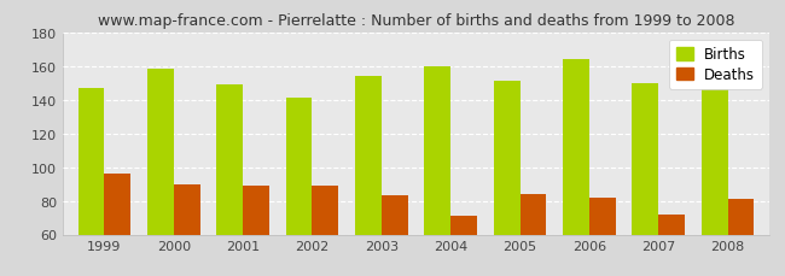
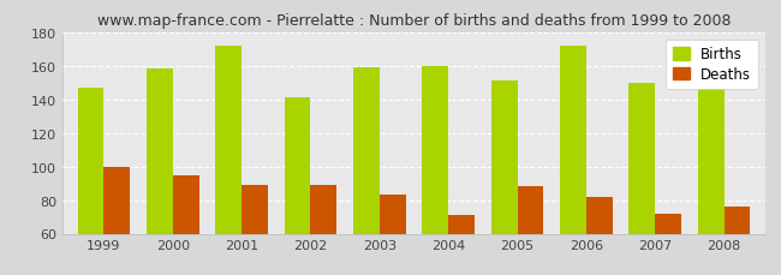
Deaths/1999: 96 -> 100
Deaths/2000: 90 -> 95
Births/2001: 149 -> 172
Births/2003: 154 -> 159
Deaths/2005: 84 -> 88
Births/2006: 164 -> 172
Deaths/2008: 81 -> 76
